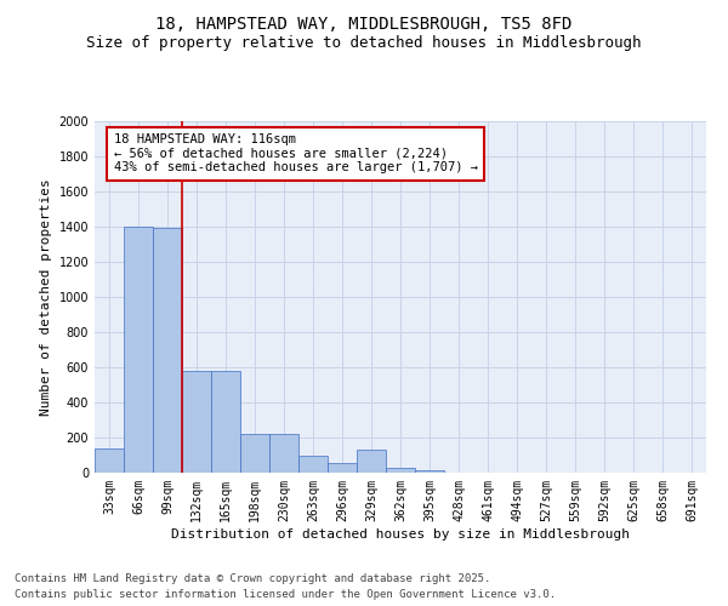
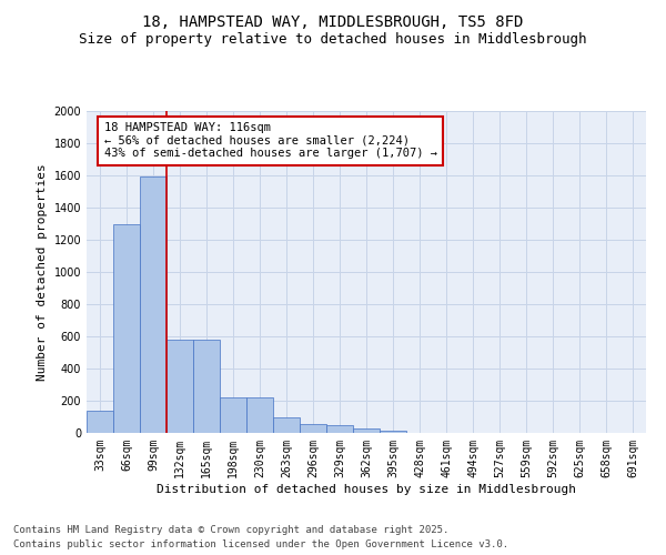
66sqm: 1400 -> 1300
99sqm: 1390 -> 1590
329sqm: 130 -> 40
